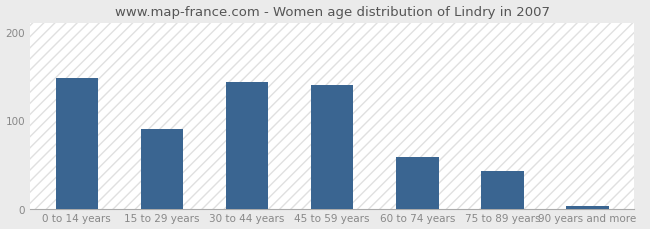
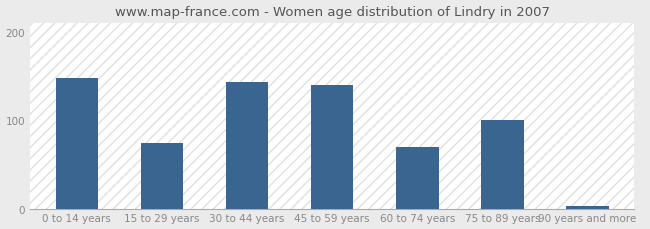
15 to 29 years: 90 -> 74
60 to 74 years: 58 -> 70
75 to 89 years: 42 -> 100
